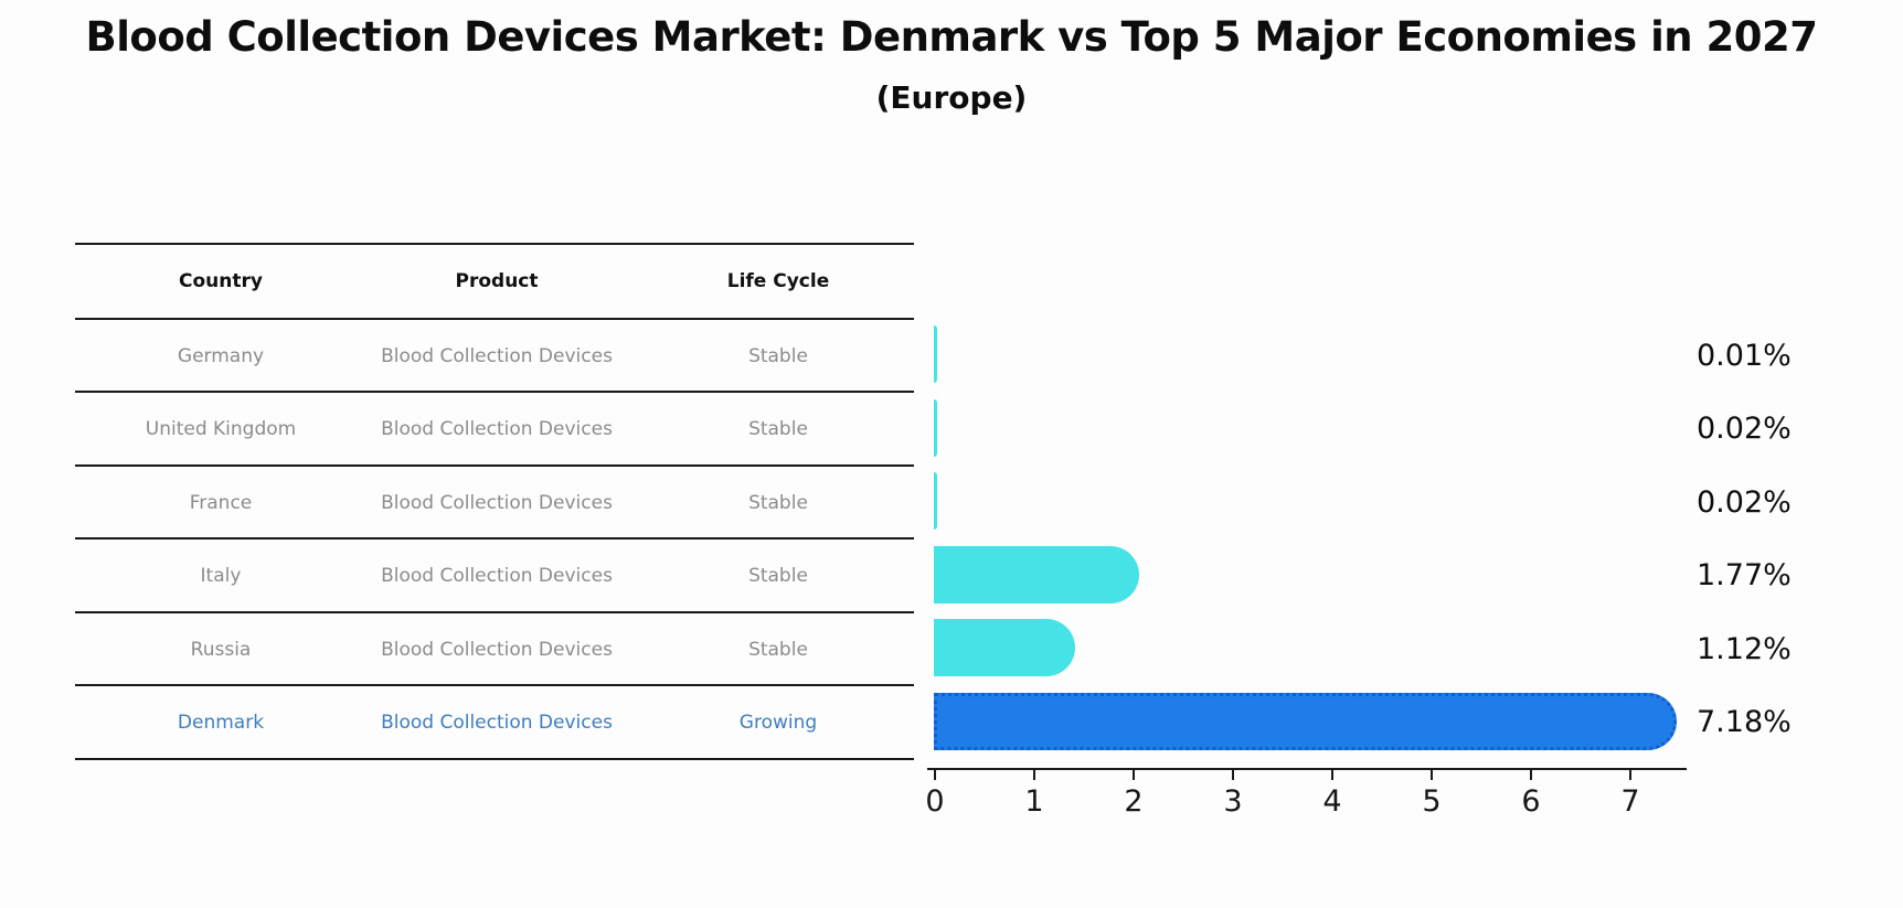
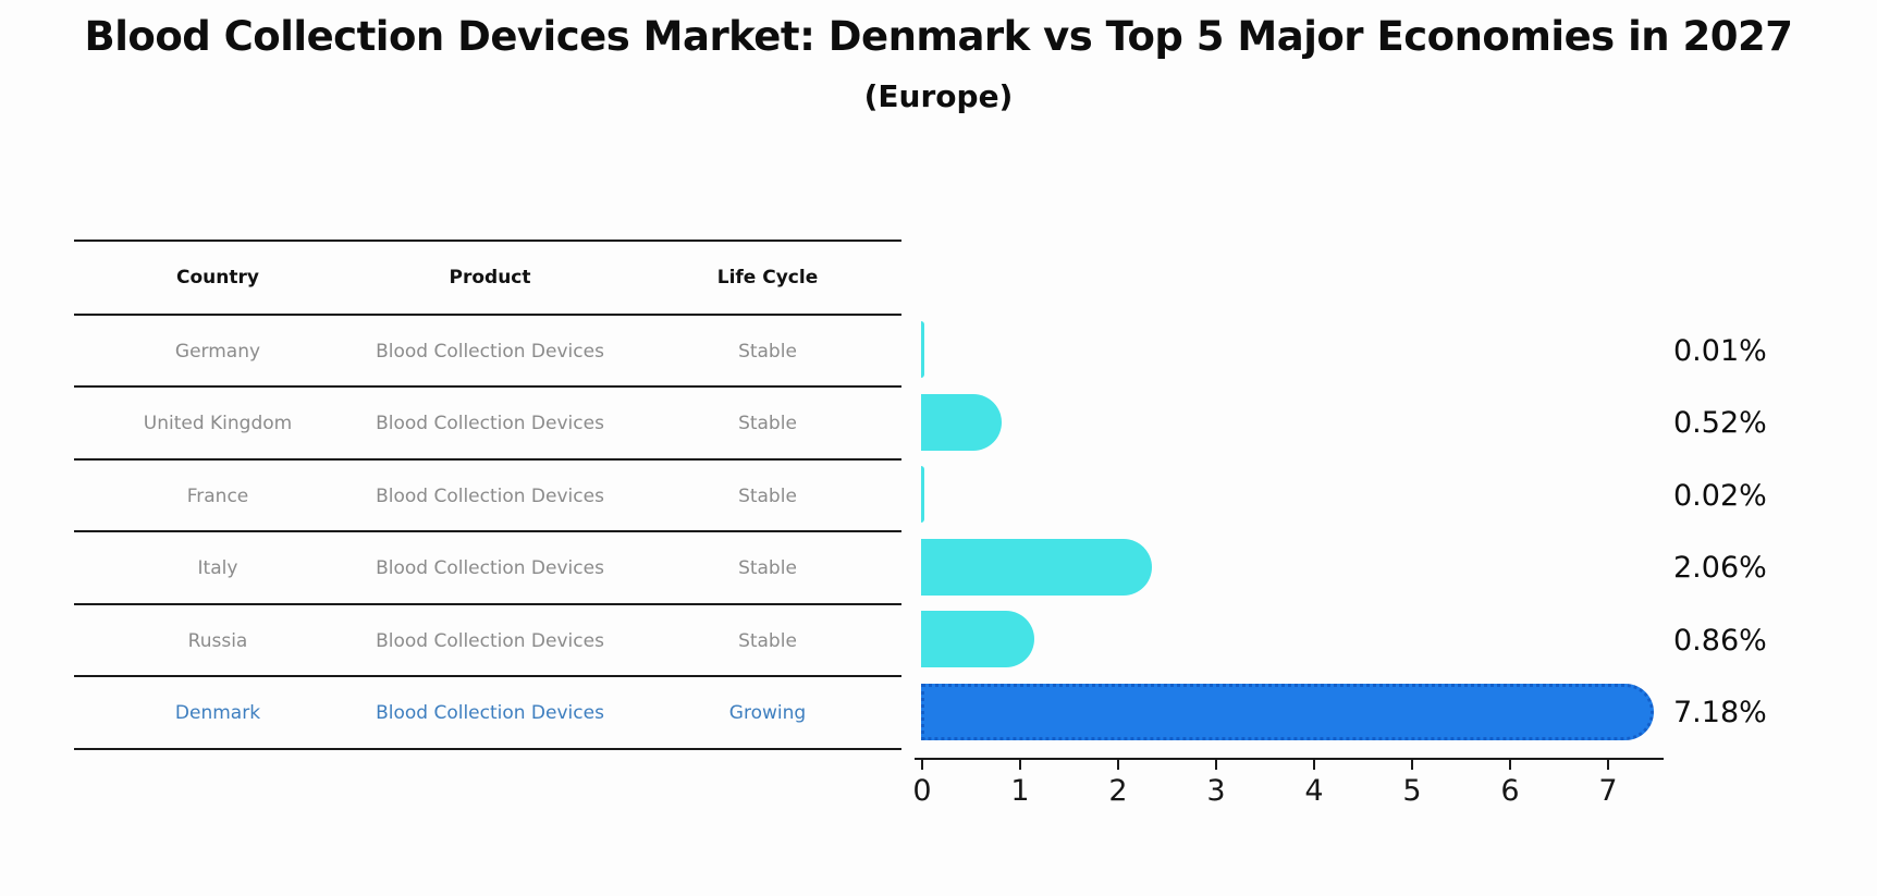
United Kingdom: 0.02% -> 0.52%
Italy: 1.77% -> 2.06%
Russia: 1.12% -> 0.86%
